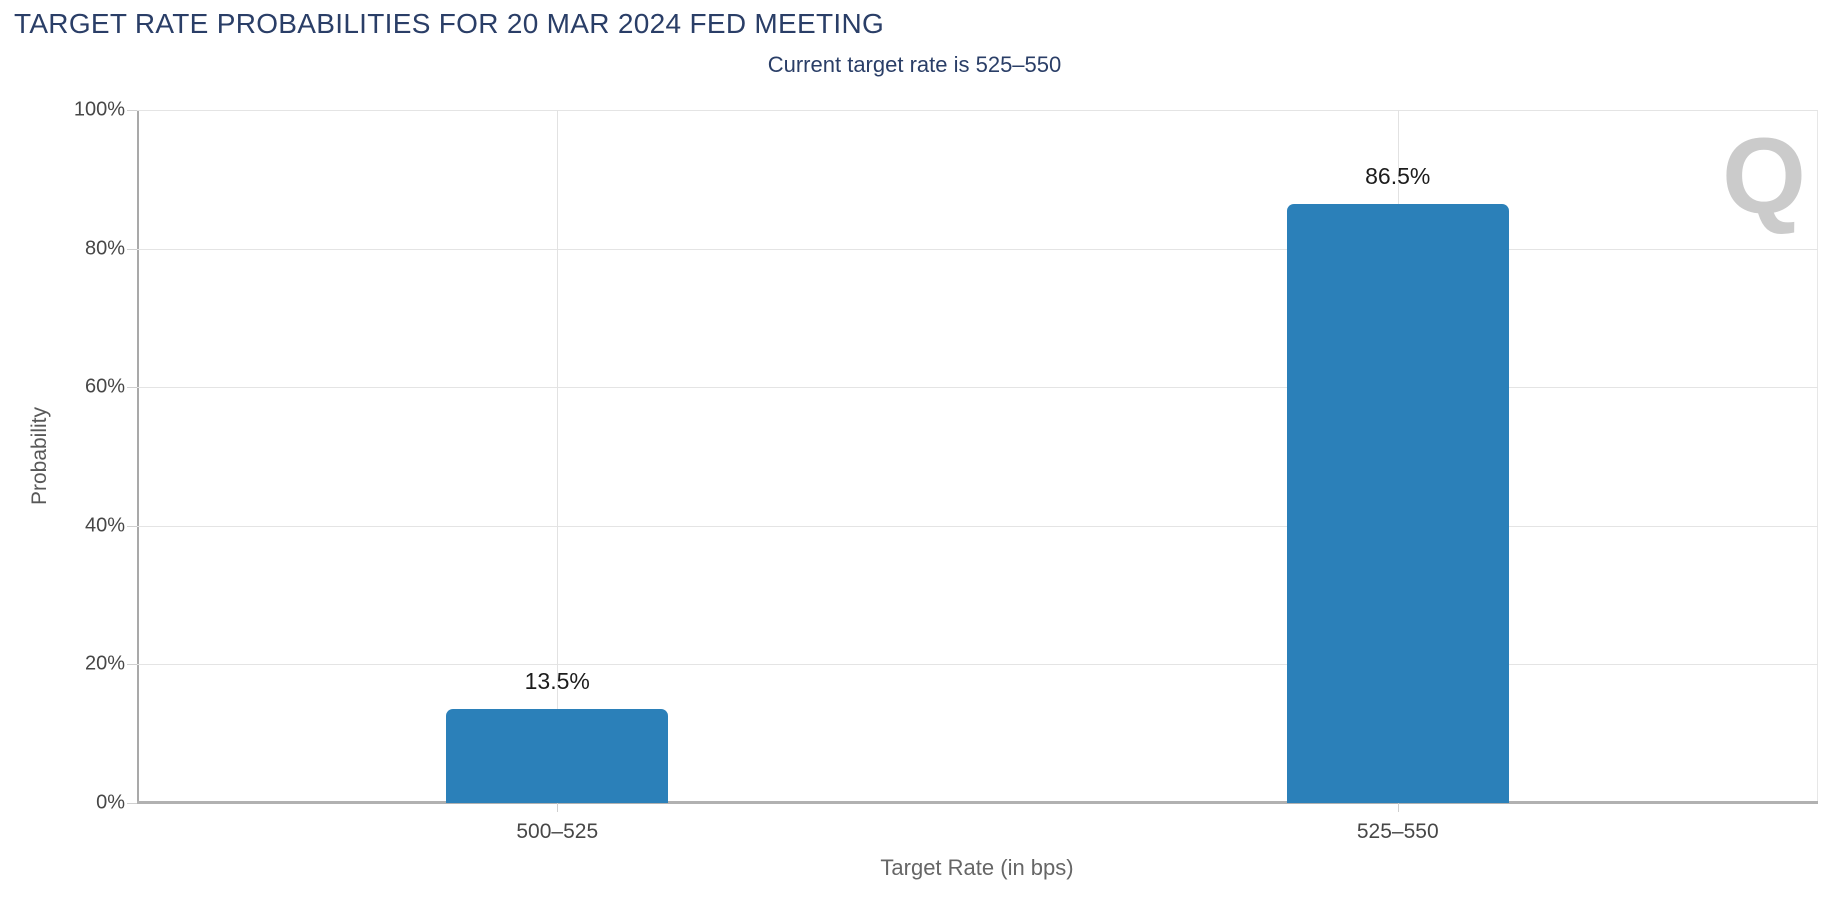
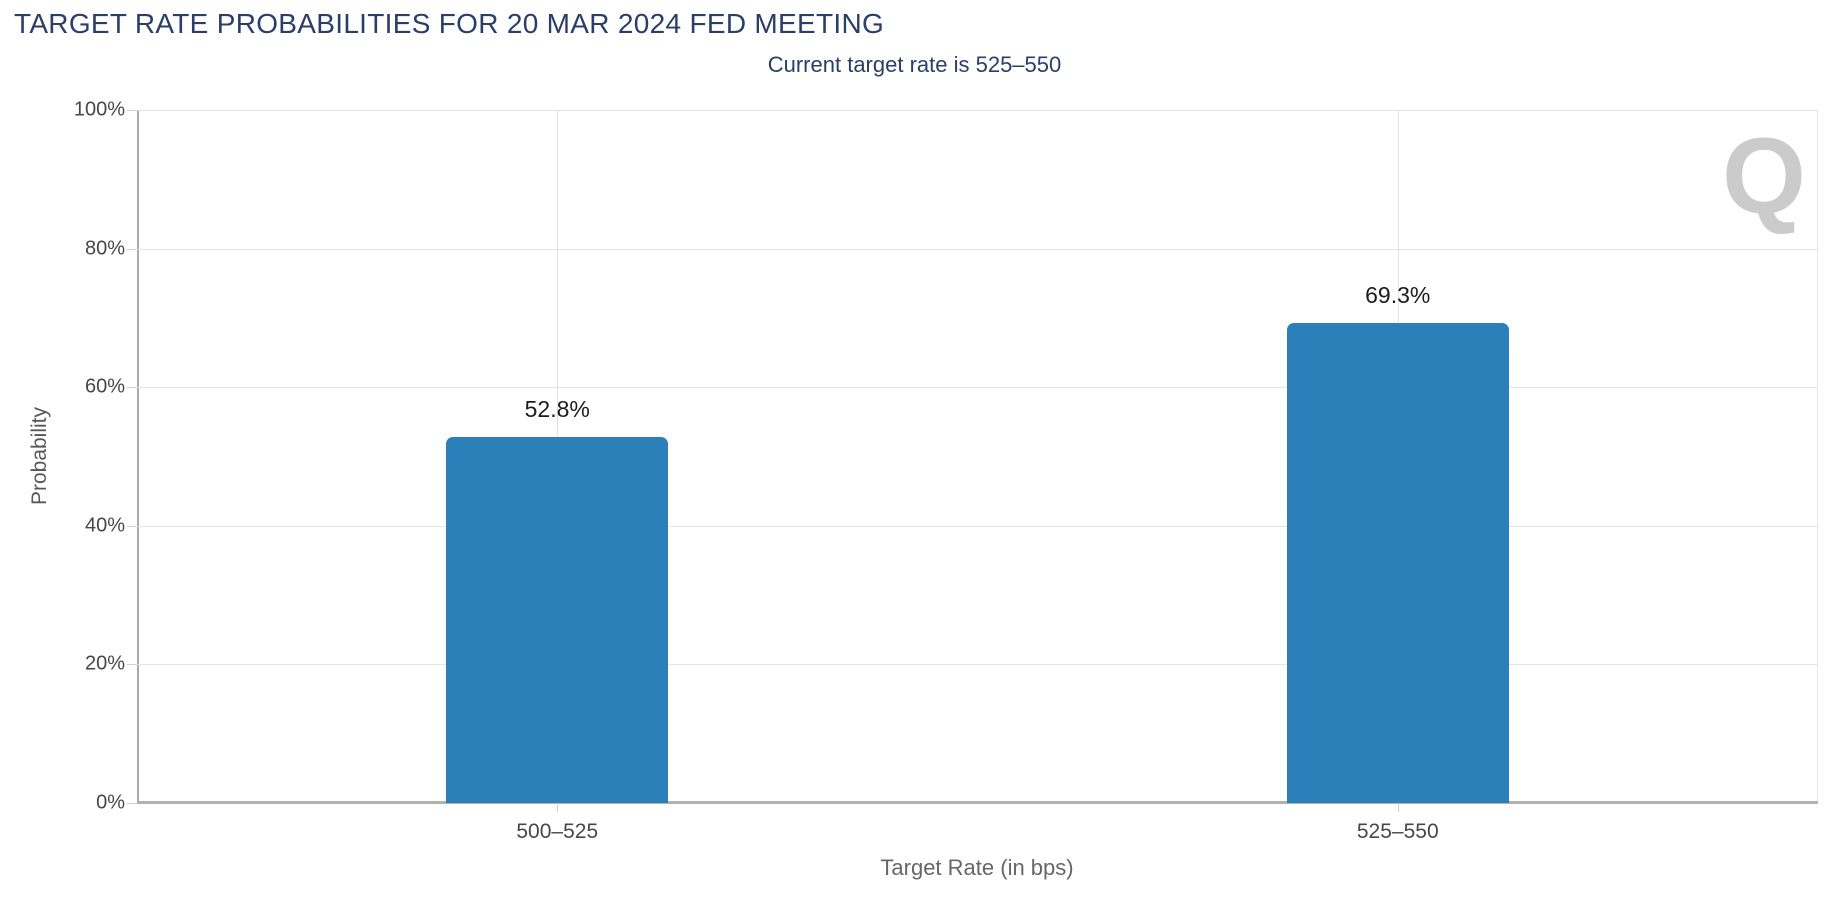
500–525: 13.5% -> 52.8%
525–550: 86.5% -> 69.3%
